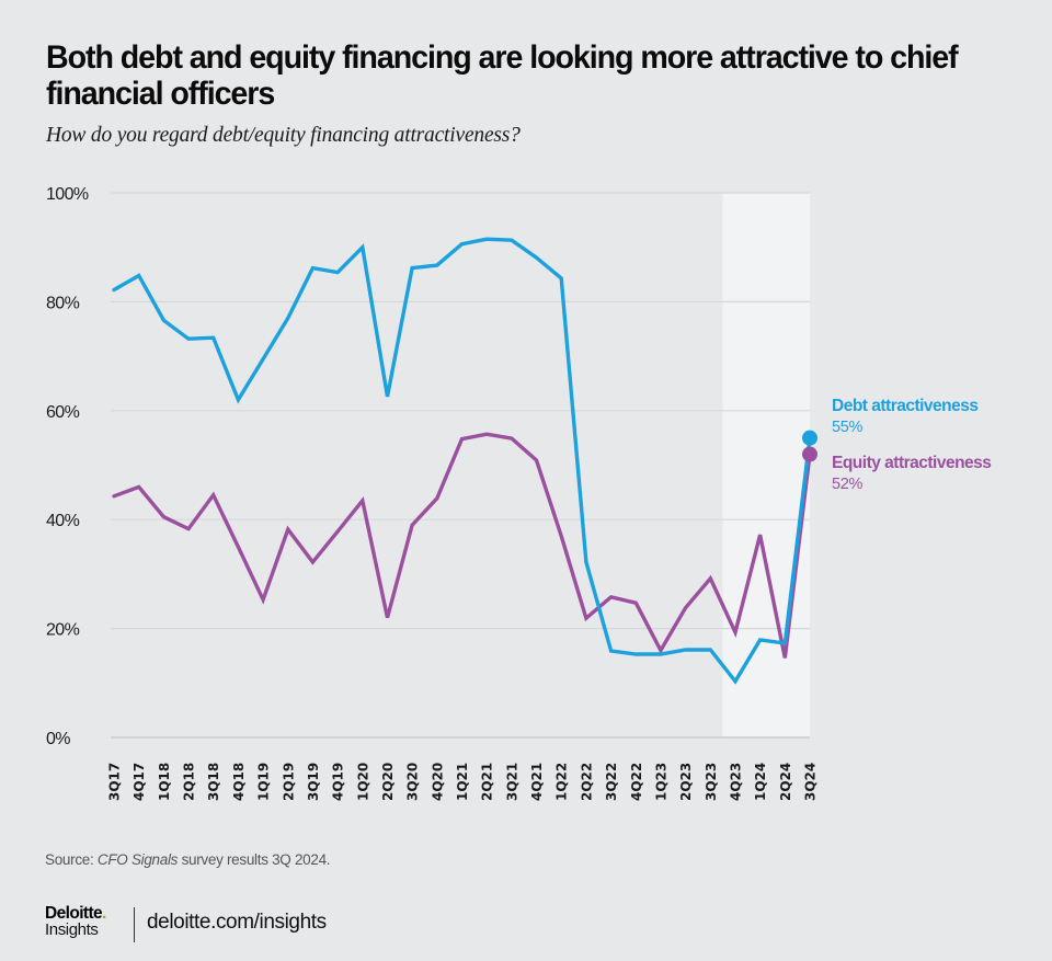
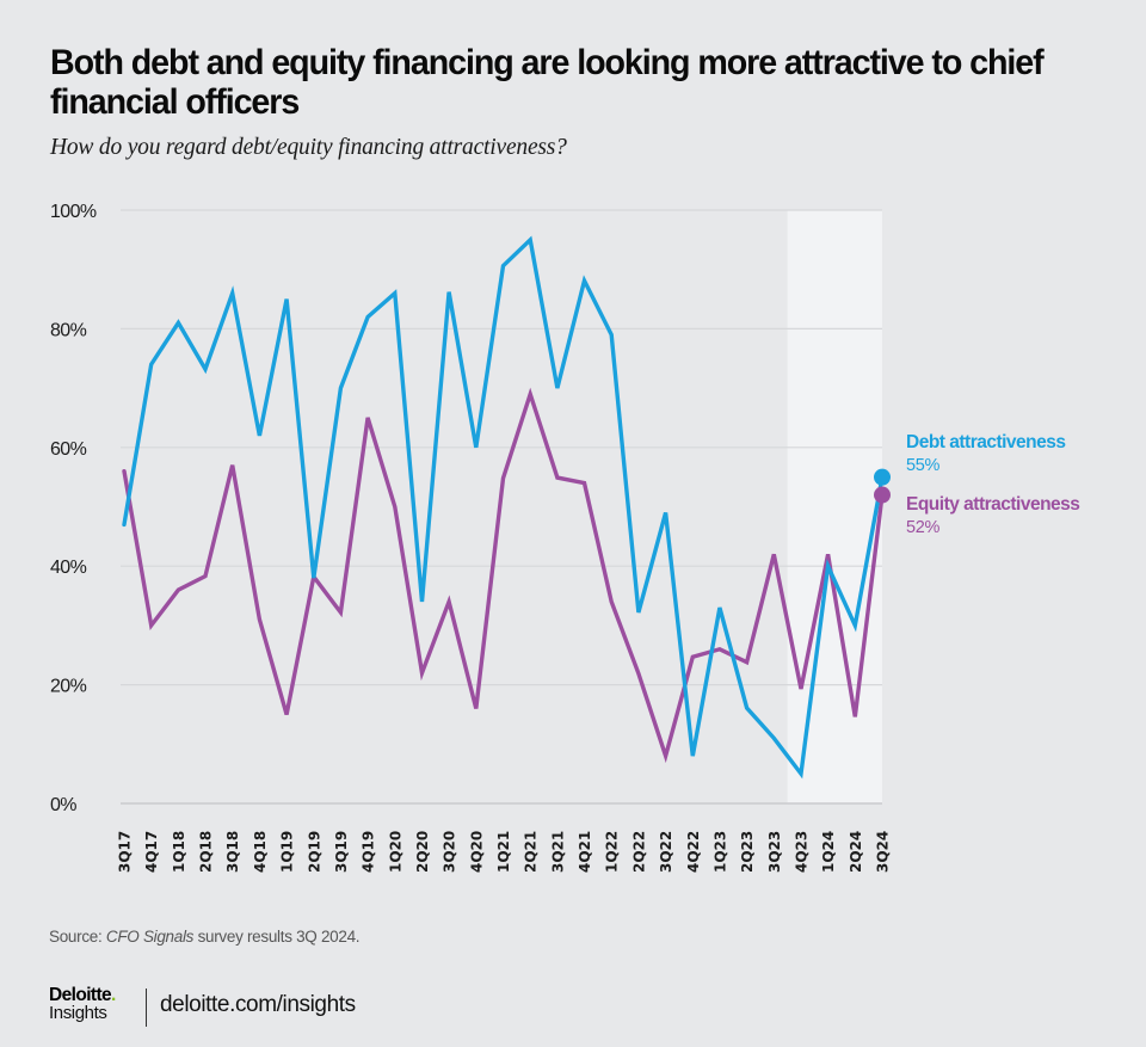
Debt attractiveness/3Q17: 82% -> 47%
Equity attractiveness/3Q17: 44% -> 56%
Debt attractiveness/4Q17: 85% -> 74%
Equity attractiveness/4Q17: 46% -> 30%
Debt attractiveness/1Q18: 77% -> 81%
Equity attractiveness/1Q18: 40% -> 36%
Debt attractiveness/3Q18: 73% -> 86%
Equity attractiveness/3Q18: 44% -> 57%
Equity attractiveness/4Q18: 35% -> 31%
Debt attractiveness/1Q19: 70% -> 85%
Equity attractiveness/1Q19: 25% -> 15%
Debt attractiveness/2Q19: 77% -> 38%
Debt attractiveness/3Q19: 86% -> 70%
Debt attractiveness/4Q19: 85% -> 82%
Equity attractiveness/4Q19: 38% -> 65%
Debt attractiveness/1Q20: 90% -> 86%
Equity attractiveness/1Q20: 44% -> 50%
Debt attractiveness/2Q20: 63% -> 34%
Equity attractiveness/3Q20: 39% -> 34%
Debt attractiveness/4Q20: 87% -> 60%
Equity attractiveness/4Q20: 44% -> 16%
Debt attractiveness/2Q21: 92% -> 95%
Equity attractiveness/2Q21: 56% -> 69%
Debt attractiveness/3Q21: 91% -> 70%
Equity attractiveness/4Q21: 51% -> 54%
Debt attractiveness/1Q22: 84% -> 79%
Equity attractiveness/1Q22: 37% -> 34%
Debt attractiveness/3Q22: 16% -> 49%
Equity attractiveness/3Q22: 26% -> 8%
Debt attractiveness/4Q22: 15% -> 8%
Debt attractiveness/1Q23: 15% -> 33%
Equity attractiveness/1Q23: 16% -> 26%
Debt attractiveness/3Q23: 16% -> 11%
Equity attractiveness/3Q23: 29% -> 42%
Debt attractiveness/4Q23: 10% -> 5%
Debt attractiveness/1Q24: 18% -> 40%
Equity attractiveness/1Q24: 37% -> 42%
Debt attractiveness/2Q24: 17% -> 30%
